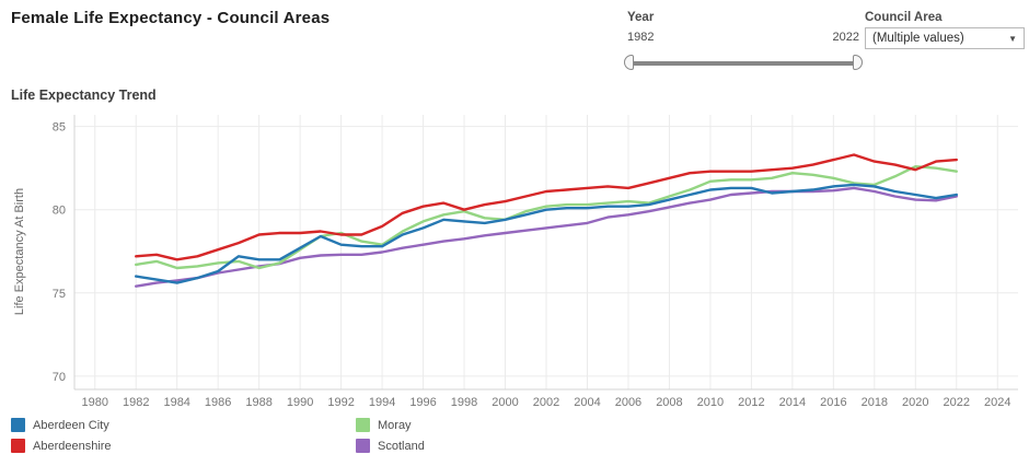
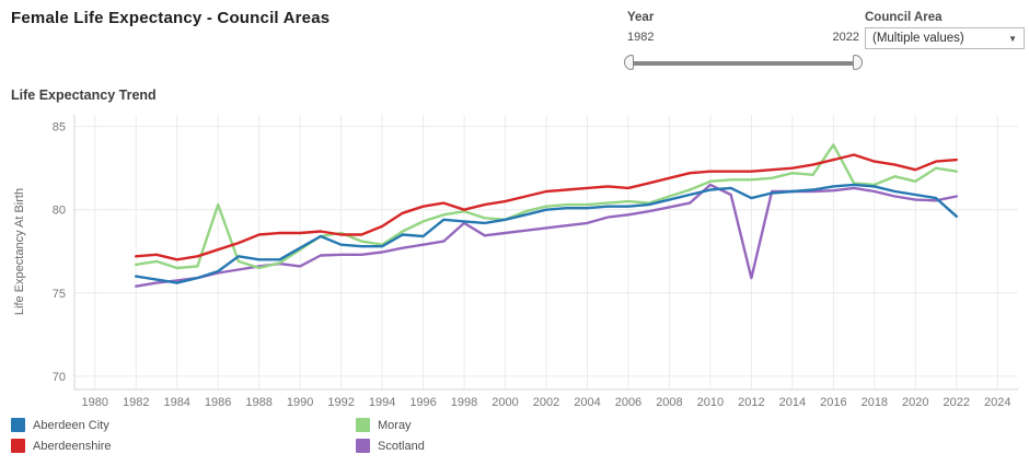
Moray/1986: 76.8 -> 80.3
Scotland/1990: 77.1 -> 76.6
Aberdeen City/1996: 78.9 -> 78.4
Scotland/1998: 78.2 -> 79.2
Scotland/2010: 80.6 -> 81.5
Aberdeen City/2012: 81.3 -> 80.7
Scotland/2012: 81.0 -> 75.9
Moray/2016: 81.9 -> 83.9
Moray/2020: 82.6 -> 81.7
Aberdeen City/2022: 80.9 -> 79.6
